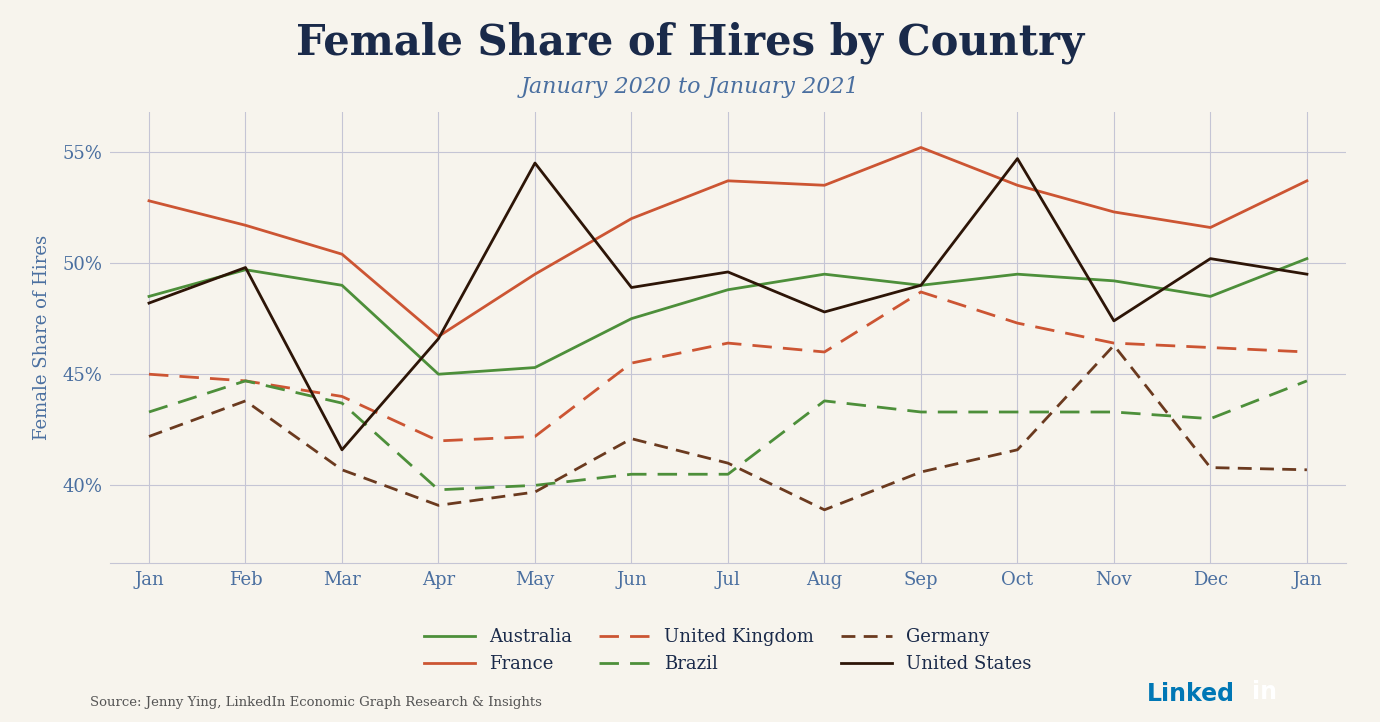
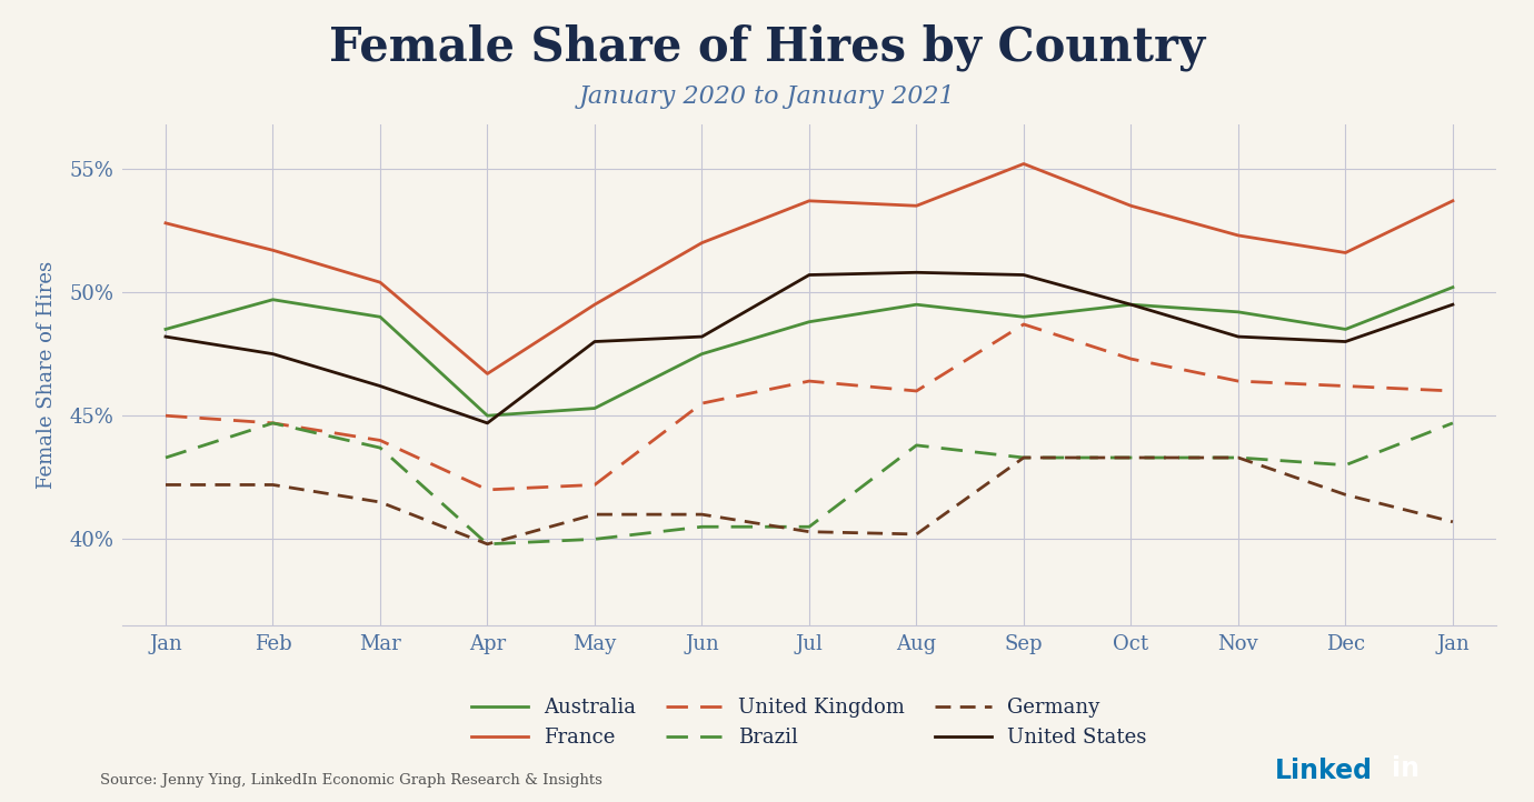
Germany/Feb: 43.8% -> 42.2%
United States/Feb: 49.8% -> 47.5%
Germany/Mar: 40.7% -> 41.5%
United States/Mar: 41.6% -> 46.2%
Germany/Apr: 39.1% -> 39.8%
United States/Apr: 46.6% -> 44.7%
Germany/May: 39.7% -> 41.0%
United States/May: 54.5% -> 48.0%
Germany/Jun: 42.1% -> 41.0%
United States/Jun: 48.9% -> 48.2%
Germany/Jul: 41.0% -> 40.3%
United States/Jul: 49.6% -> 50.7%
Germany/Aug: 38.9% -> 40.2%
United States/Aug: 47.8% -> 50.8%
Germany/Sep: 40.6% -> 43.3%
United States/Sep: 49.0% -> 50.7%
Germany/Oct: 41.6% -> 43.3%
United States/Oct: 54.7% -> 49.5%
Germany/Nov: 46.3% -> 43.3%
United States/Nov: 47.4% -> 48.2%
Germany/Dec: 40.8% -> 41.8%
United States/Dec: 50.2% -> 48.0%
